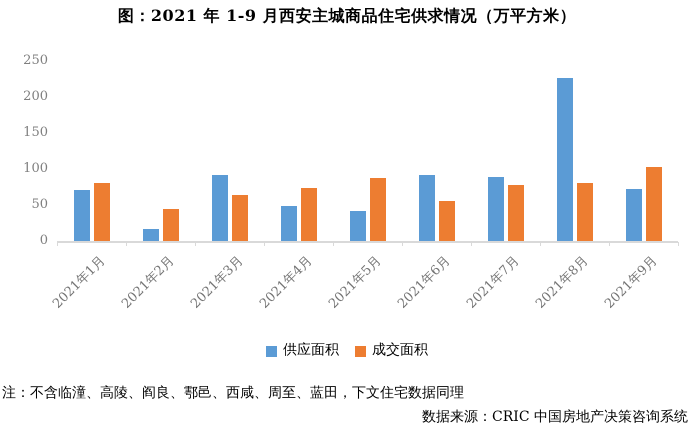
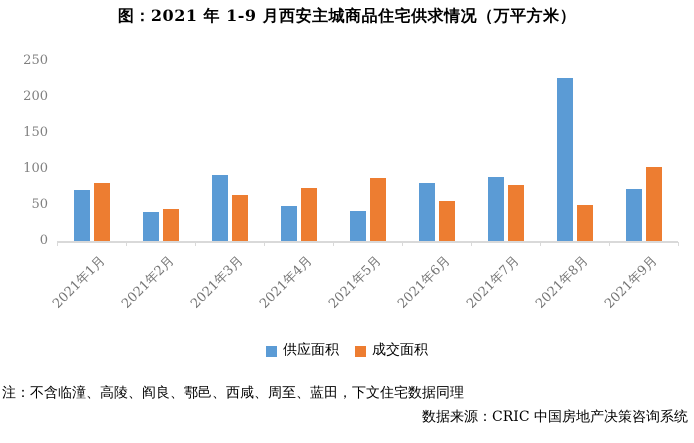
供应面积/2021年2月: 20 -> 40
供应面积/2021年6月: 90 -> 80
成交面积/2021年8月: 80 -> 50
